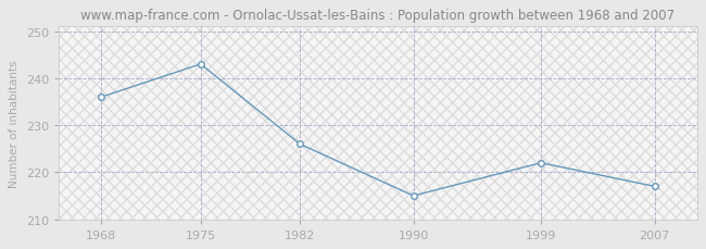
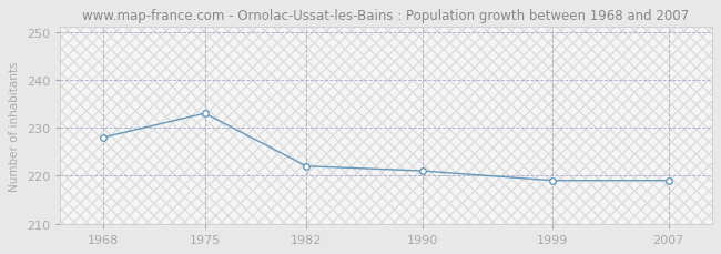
1968: 236 -> 228
1975: 243 -> 233
1982: 226 -> 222
1990: 215 -> 221
1999: 222 -> 219
2007: 217 -> 219
